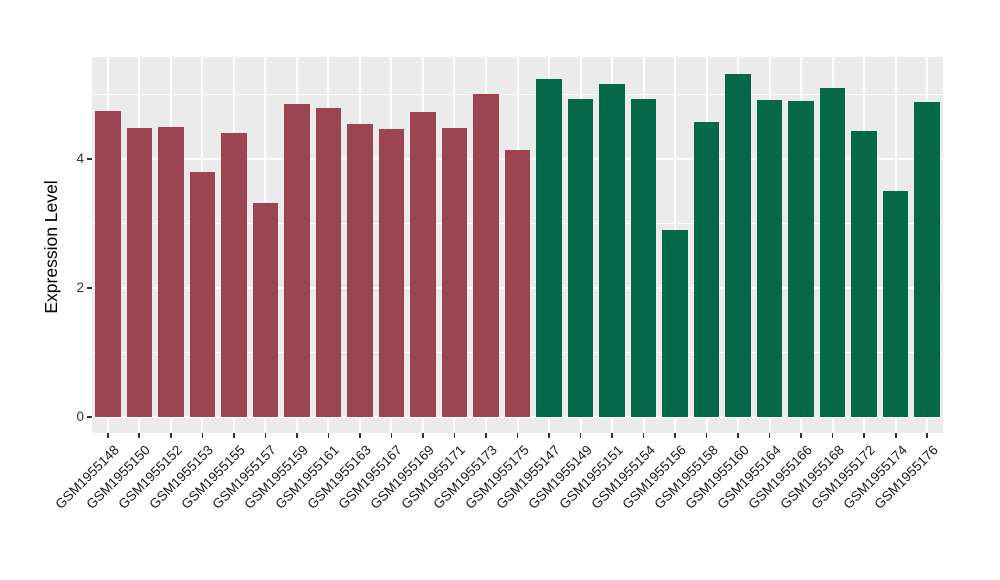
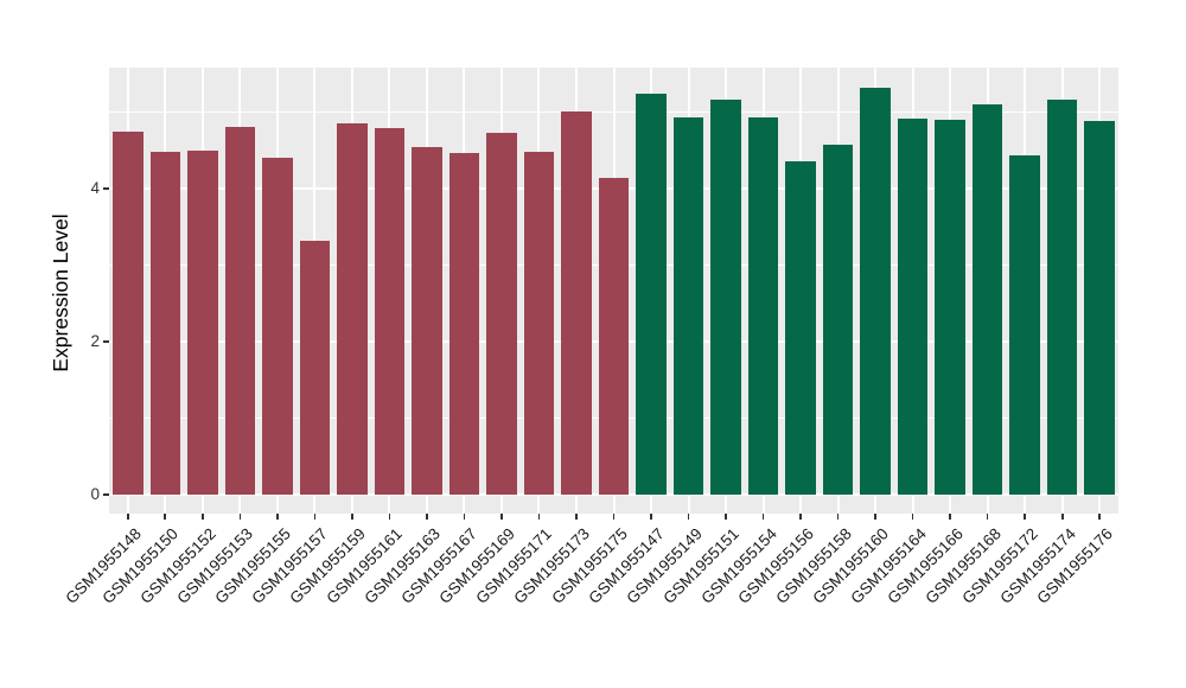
GSM1955153: 3.8 -> 4.8
GSM1955156: 2.9 -> 4.3
GSM1955174: 3.5 -> 5.2
